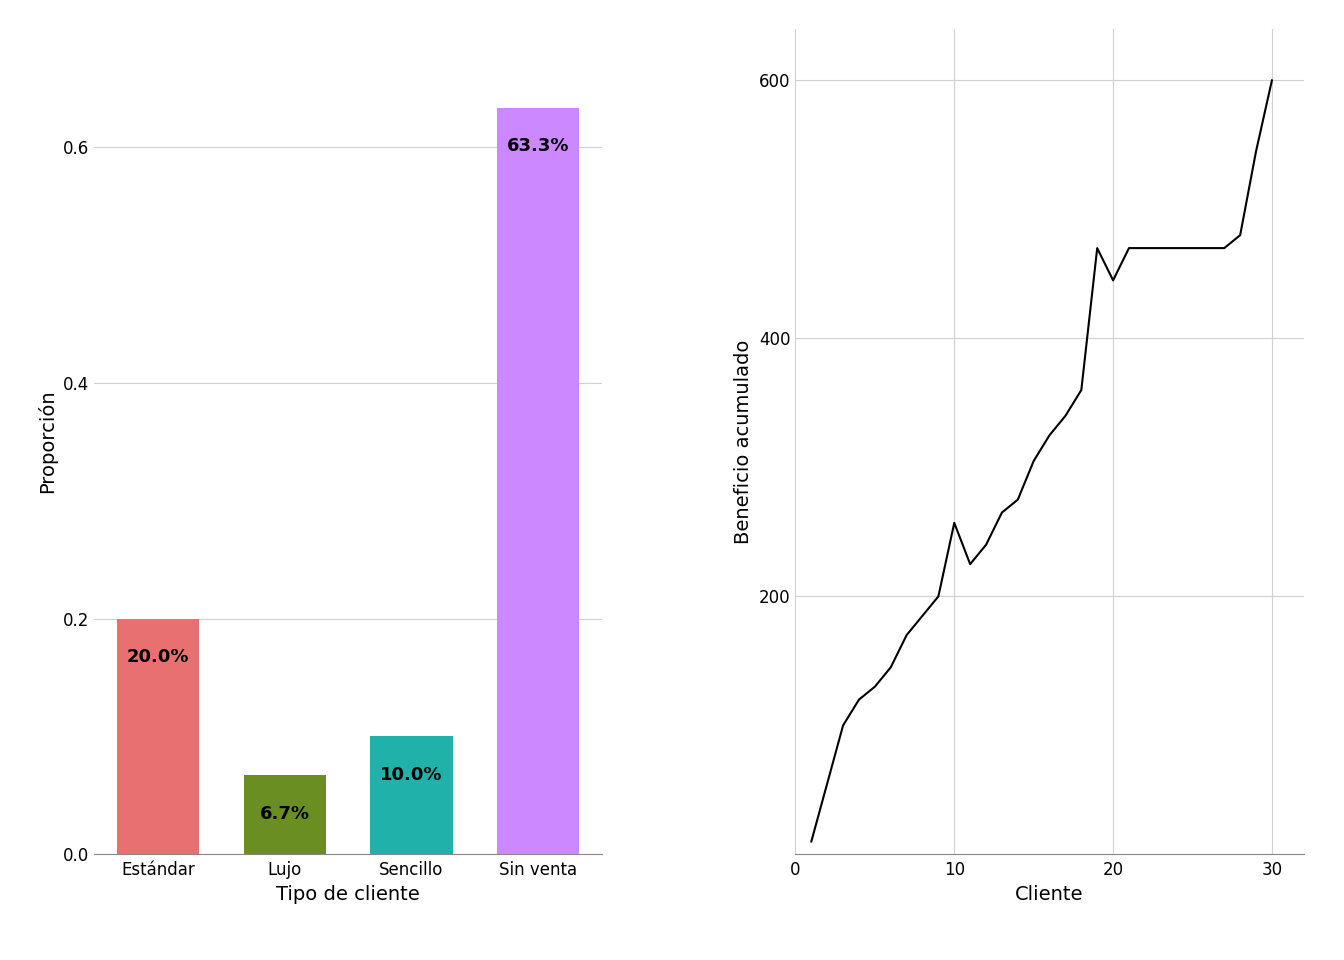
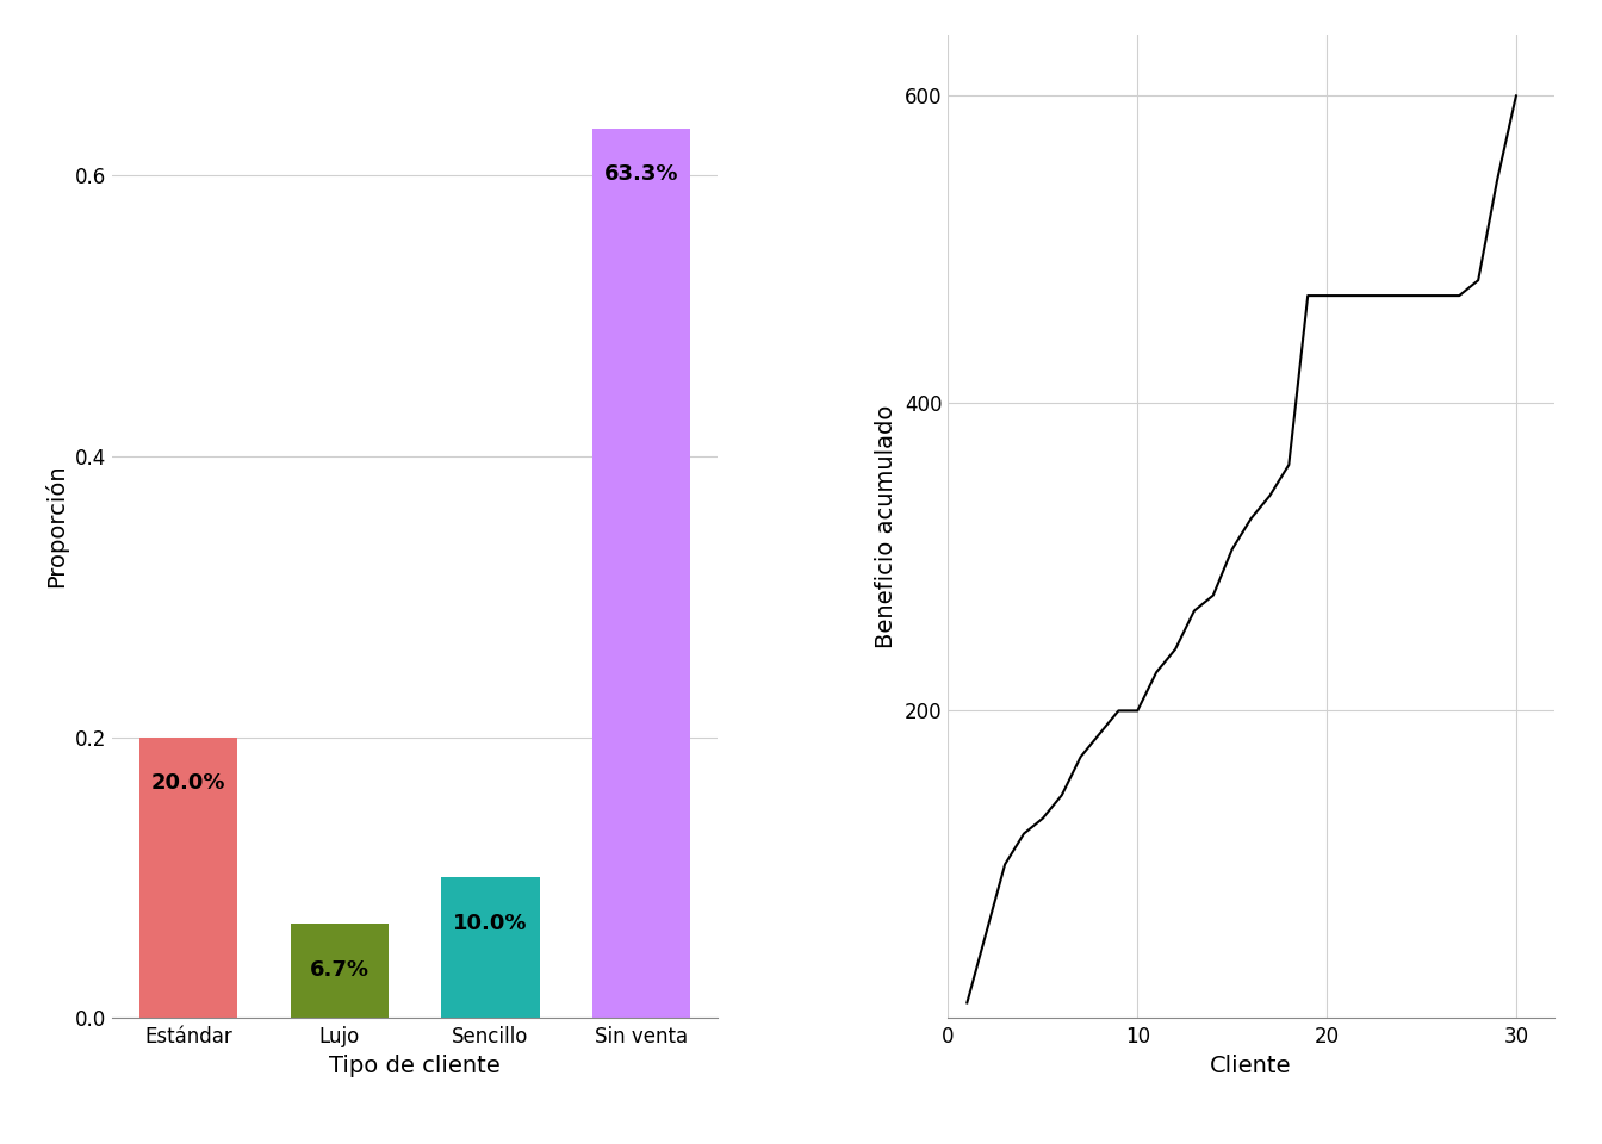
10: 257 -> 200
20: 445 -> 470
